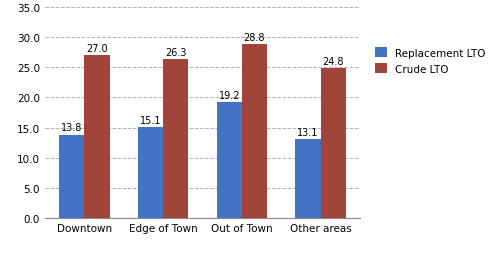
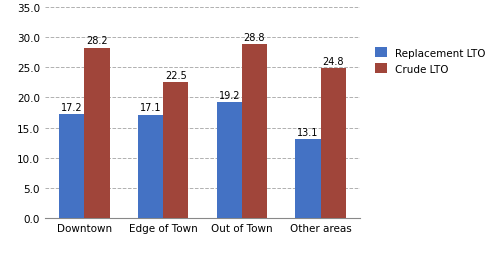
Replacement LTO/Downtown: 13.8 -> 17.2
Crude LTO/Downtown: 27.0 -> 28.2
Replacement LTO/Edge of Town: 15.1 -> 17.1
Crude LTO/Edge of Town: 26.3 -> 22.5
